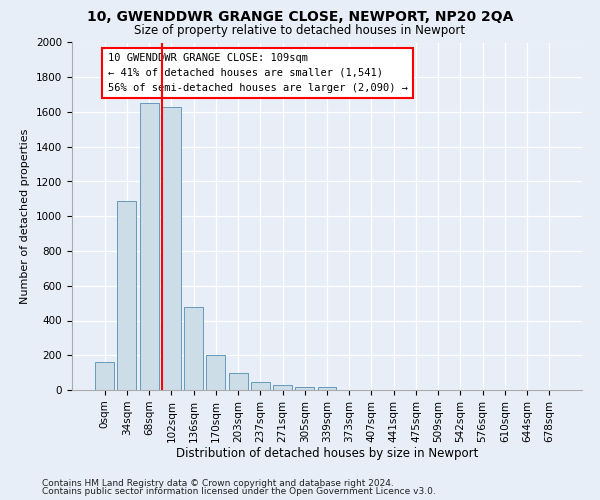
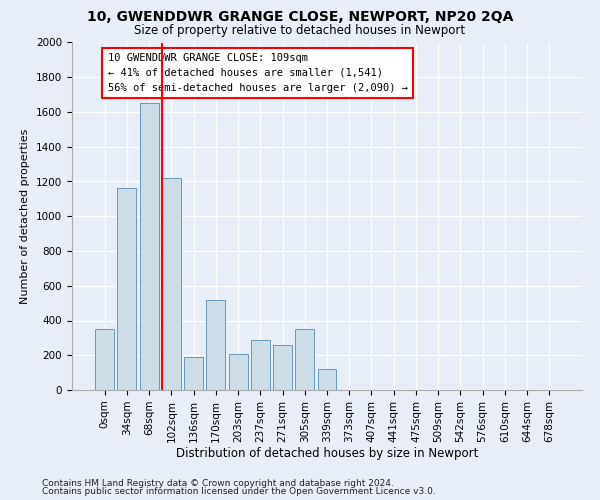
0sqm: 160 -> 350
34sqm: 1090 -> 1160
102sqm: 1630 -> 1220
136sqm: 480 -> 190
170sqm: 200 -> 520
203sqm: 100 -> 210
237sqm: 40 -> 290
271sqm: 30 -> 260
305sqm: 20 -> 350
339sqm: 20 -> 120
